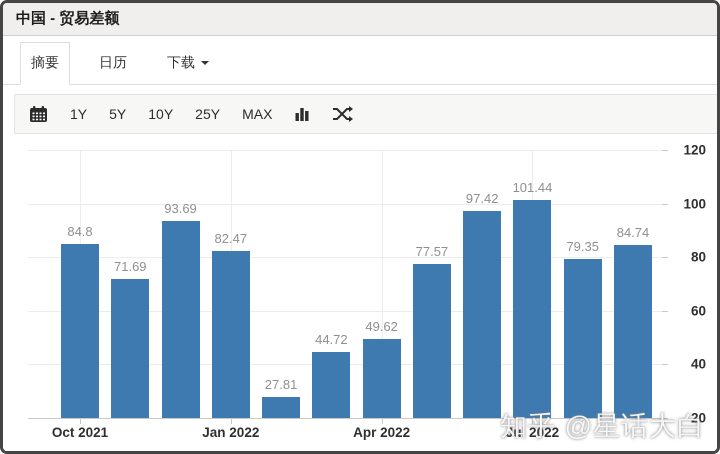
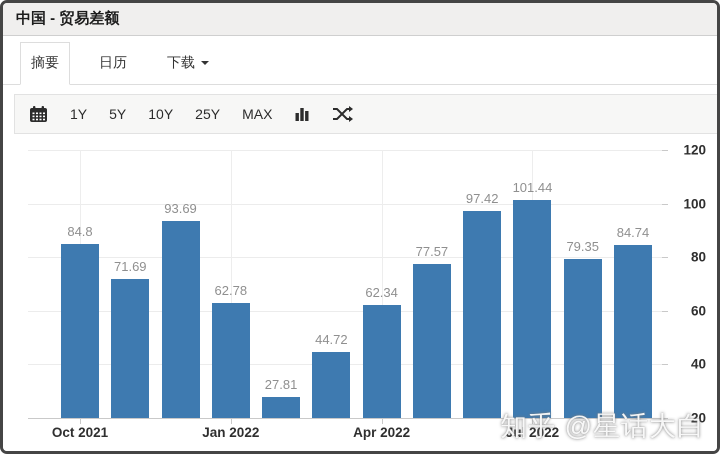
Jan 2022: 82.47 -> 62.78
Apr 2022: 49.62 -> 62.34
